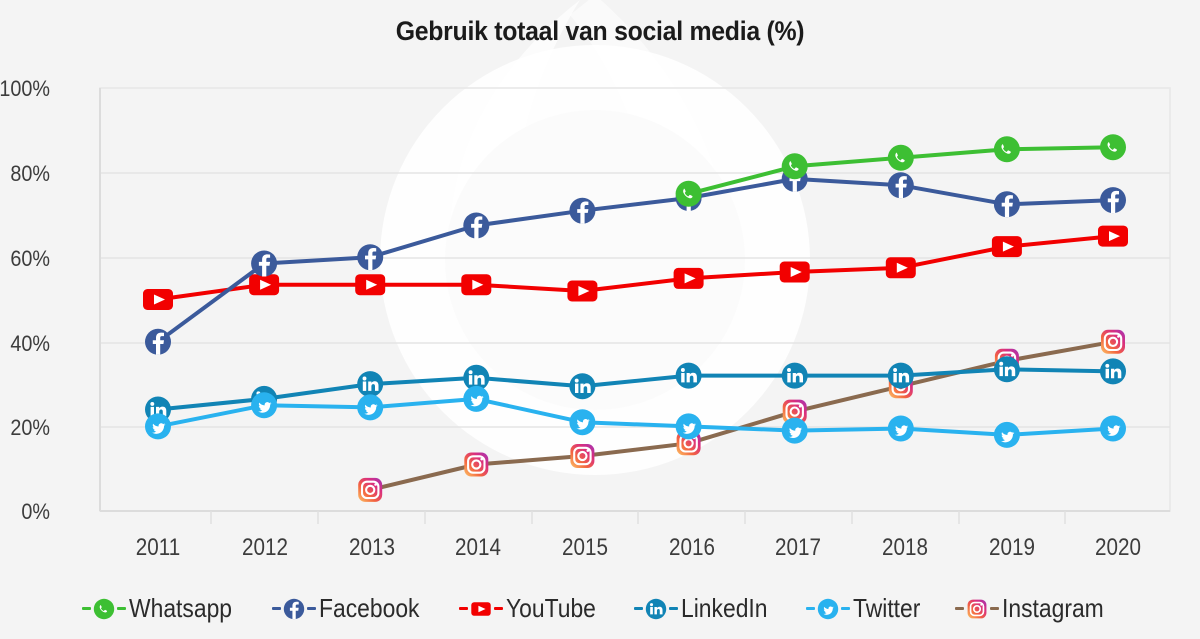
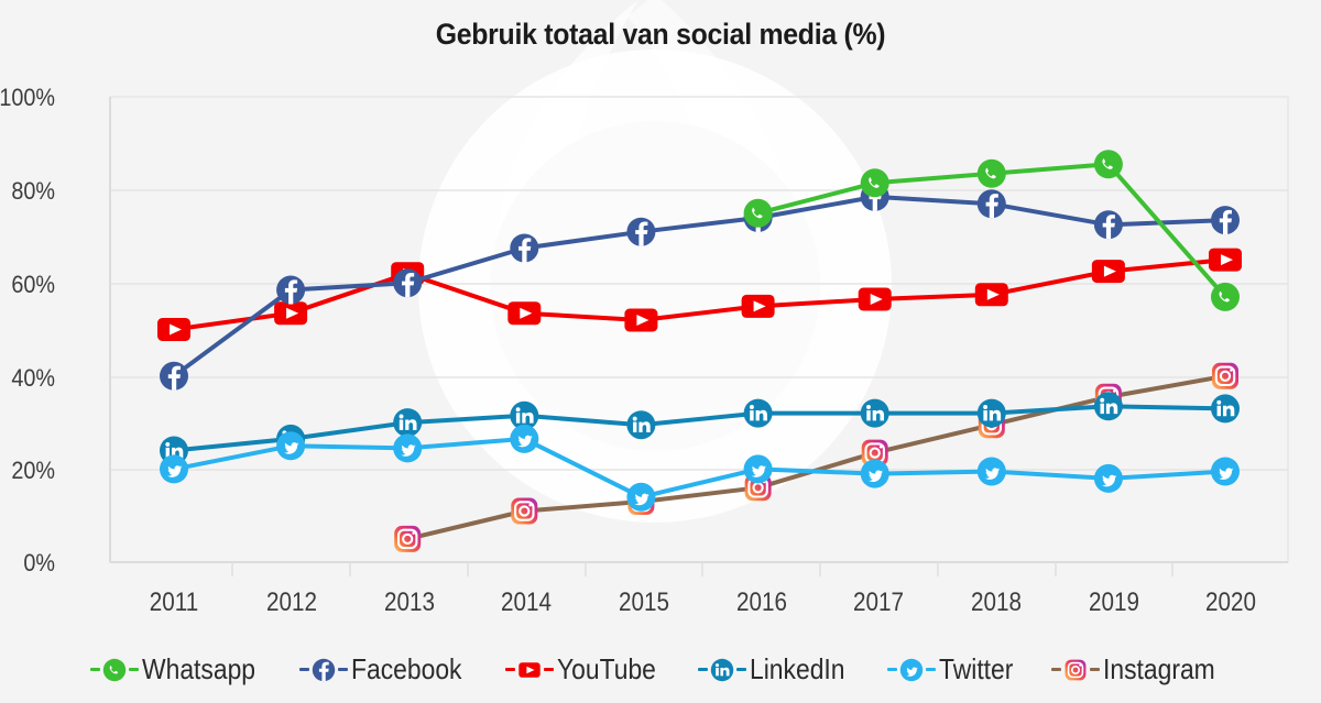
YouTube/2013: 54% -> 62%
Twitter/2015: 21% -> 14%
Whatsapp/2020: 86% -> 57%
